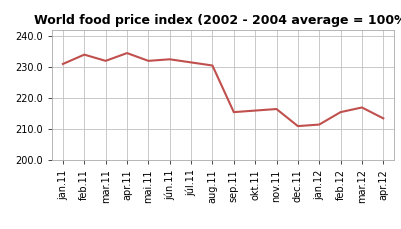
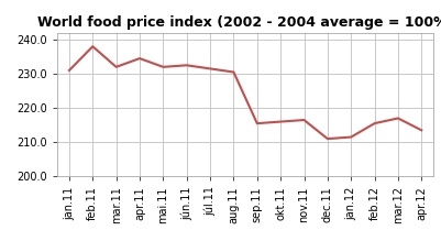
feb.11: 234.0 -> 238.0
